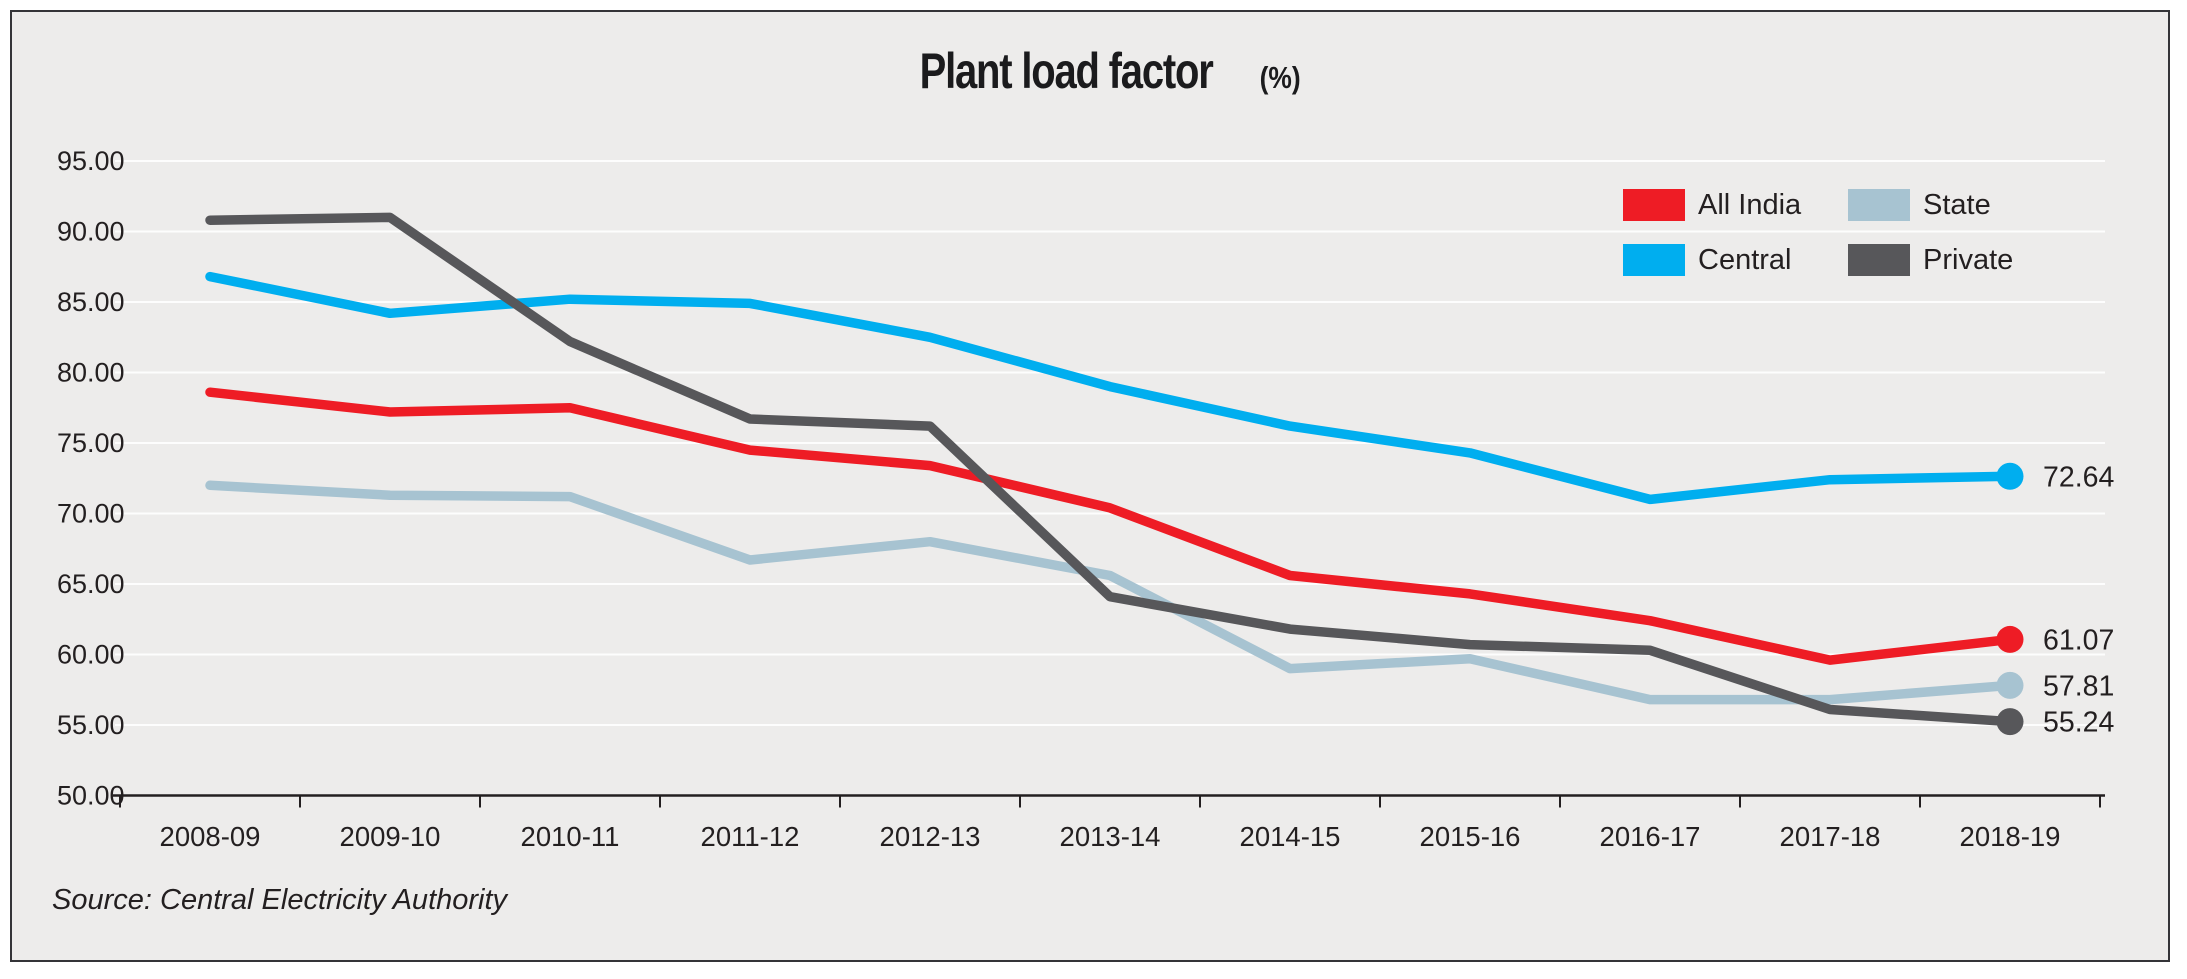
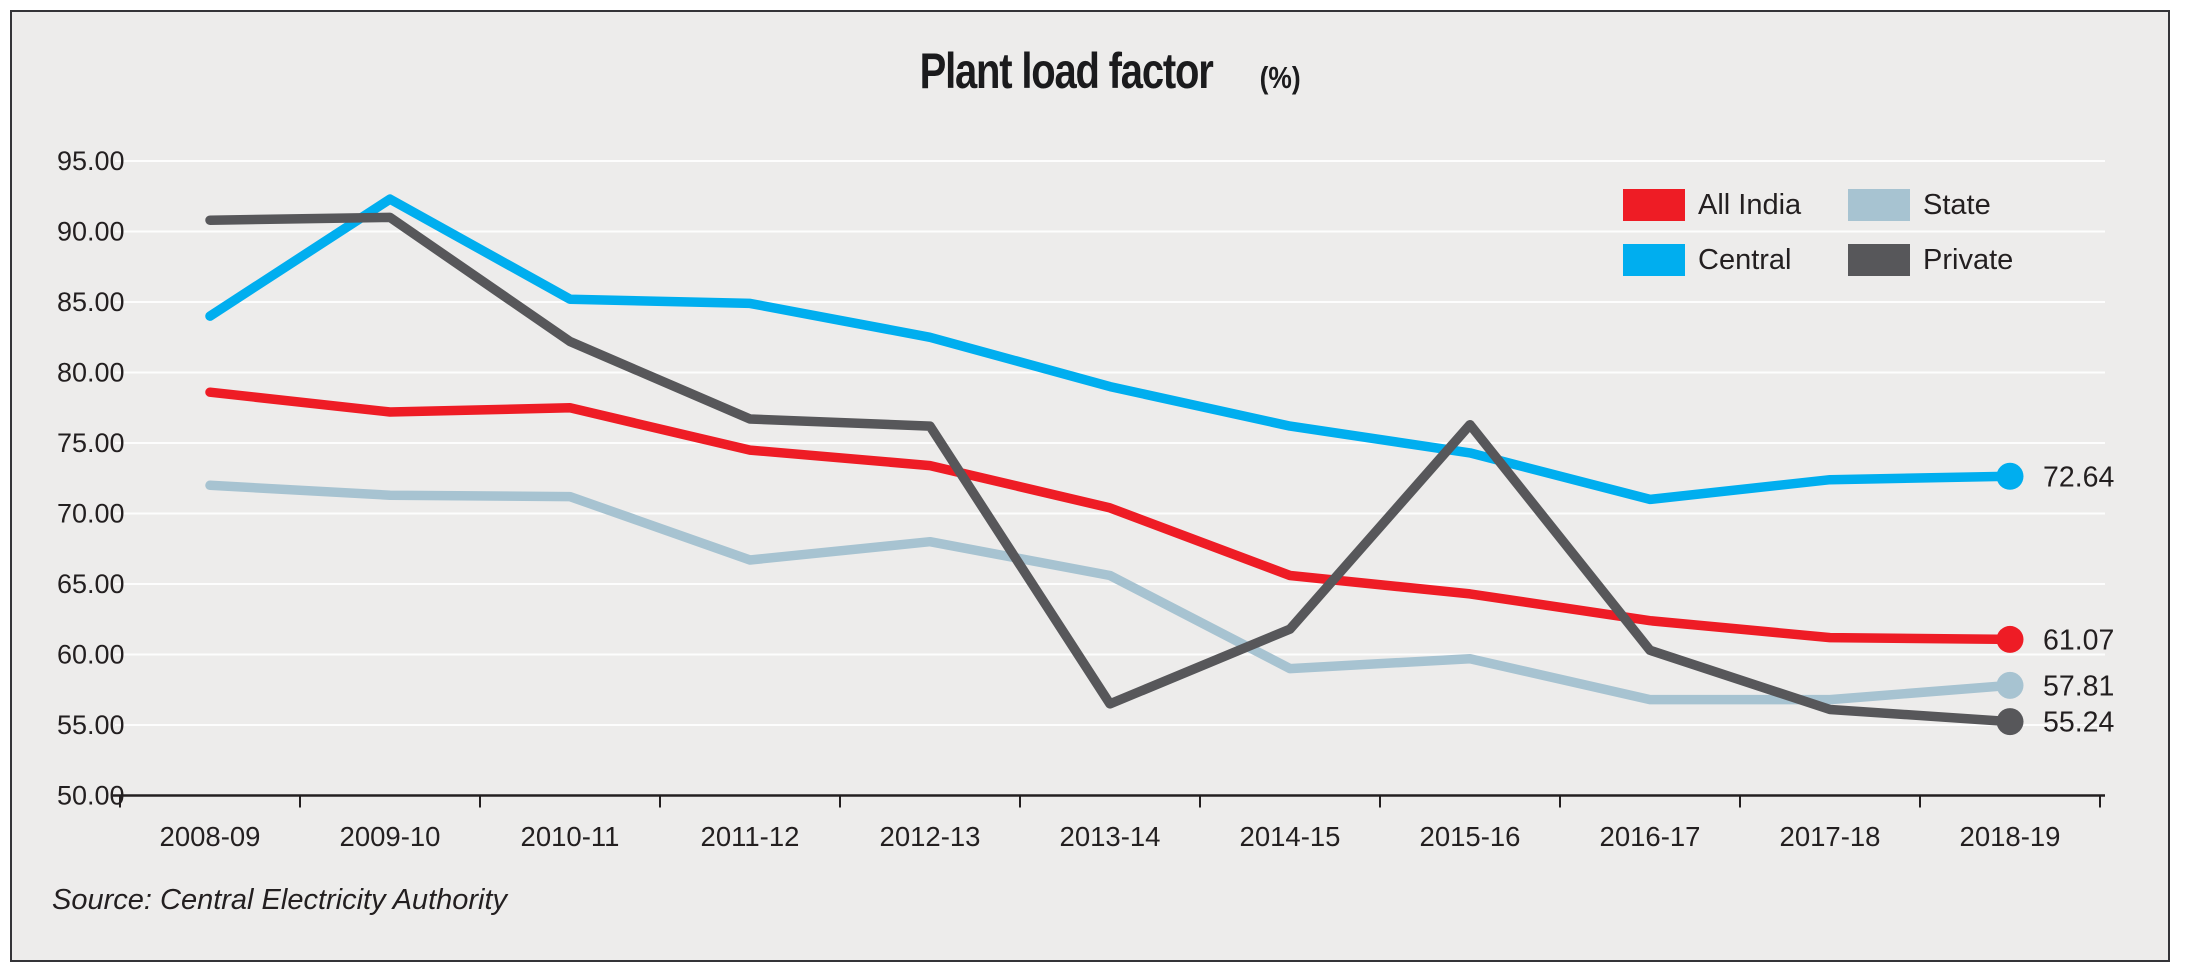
Central/2008-09: 86.8 -> 84.0
Central/2009-10: 84.2 -> 92.3
Private/2013-14: 64.1 -> 56.5
Private/2015-16: 60.7 -> 76.3
All India/2017-18: 59.6 -> 61.2
